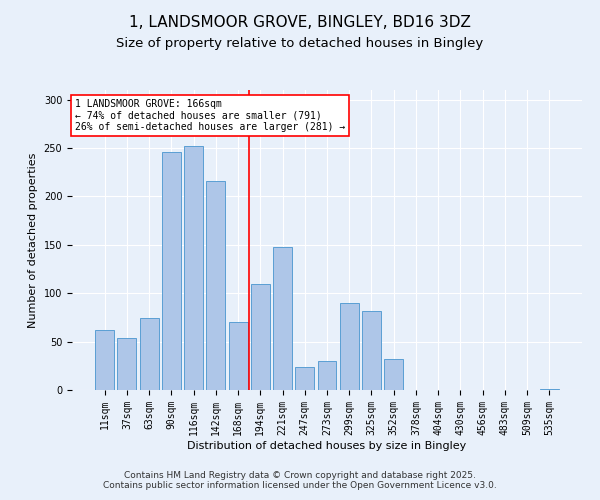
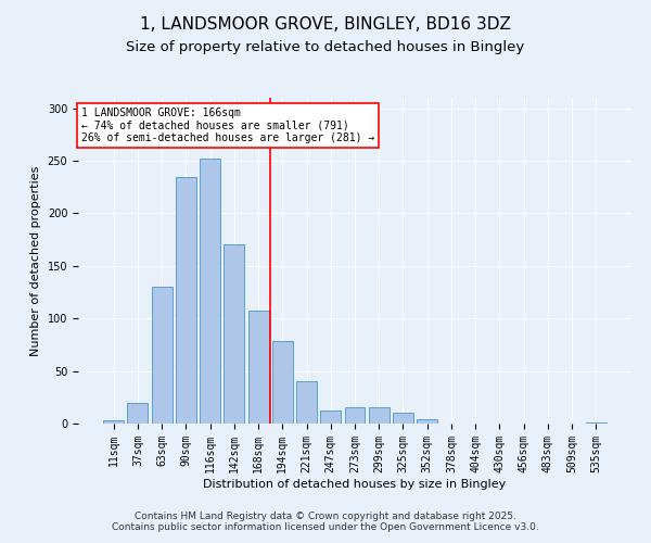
11sqm: 62 -> 3
37sqm: 54 -> 20
63sqm: 74 -> 130
90sqm: 246 -> 235
142sqm: 216 -> 170
168sqm: 70 -> 107
194sqm: 110 -> 79
221sqm: 148 -> 40
247sqm: 24 -> 12
273sqm: 30 -> 15
299sqm: 90 -> 15
325sqm: 82 -> 10
352sqm: 32 -> 4
